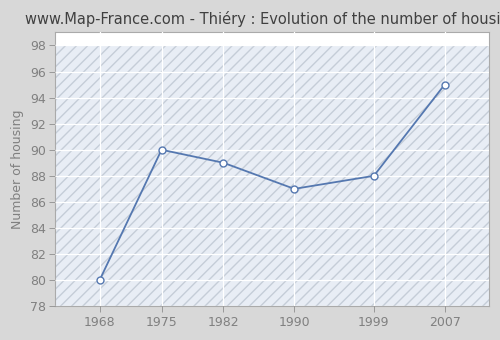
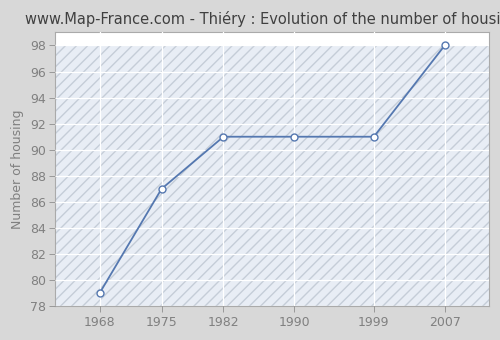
1968: 80 -> 79
1975: 90 -> 87
1982: 89 -> 91
1990: 87 -> 91
1999: 88 -> 91
2007: 95 -> 98
